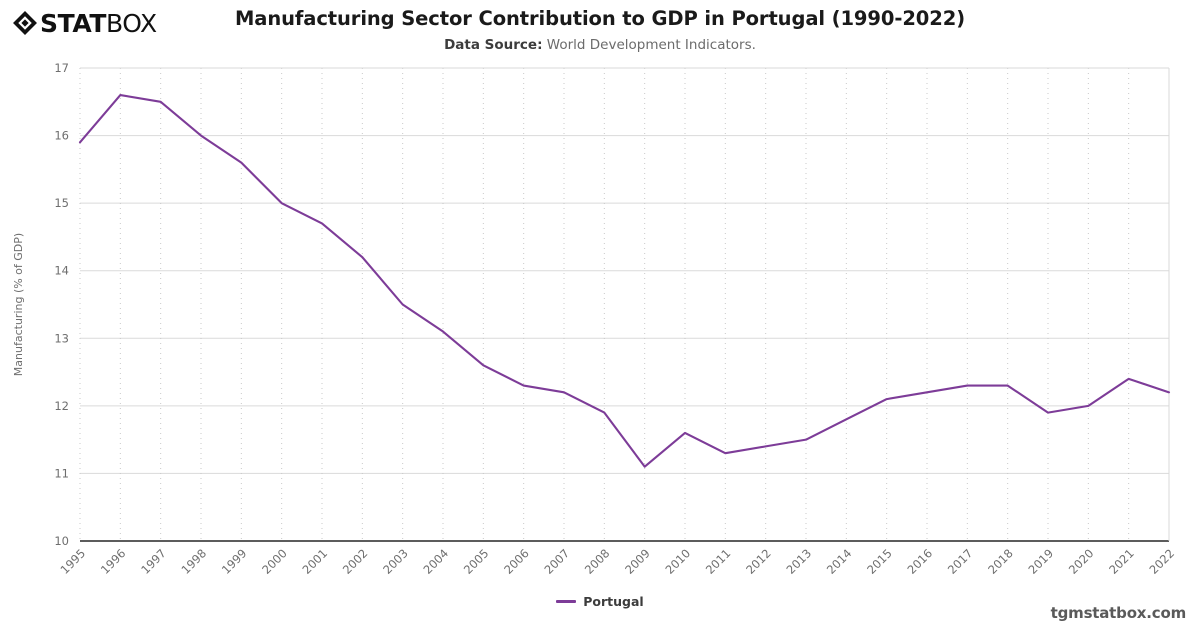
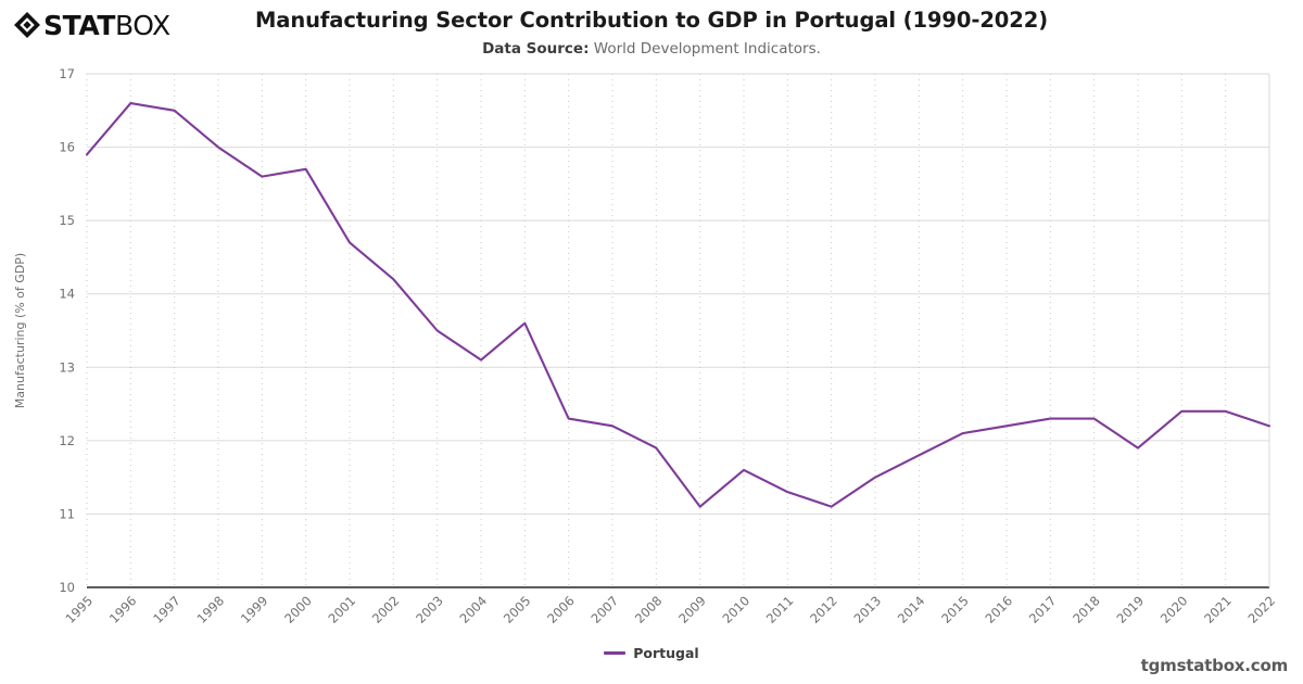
2000: 15.0 -> 15.7
2005: 12.6 -> 13.6
2012: 11.4 -> 11.1
2020: 12.0 -> 12.4
